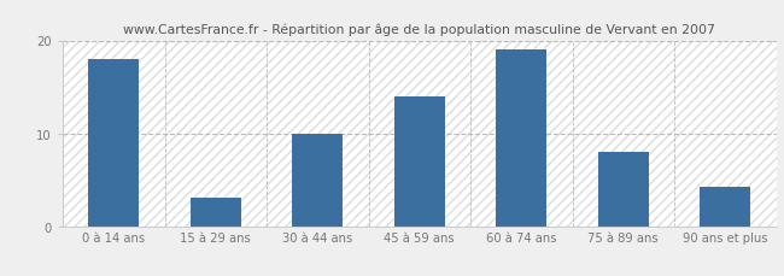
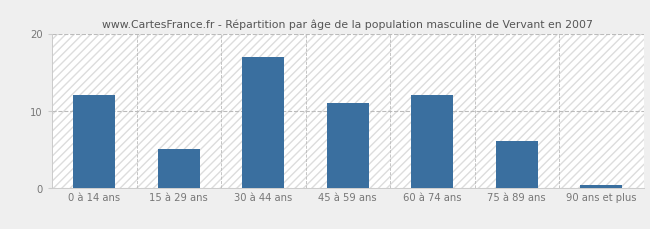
0 à 14 ans: 18.0 -> 12.0
15 à 29 ans: 3.0 -> 5.0
30 à 44 ans: 10.0 -> 17.0
45 à 59 ans: 14.0 -> 11.0
60 à 74 ans: 19.0 -> 12.0
75 à 89 ans: 8.0 -> 6.0
90 ans et plus: 4.2 -> 0.3
